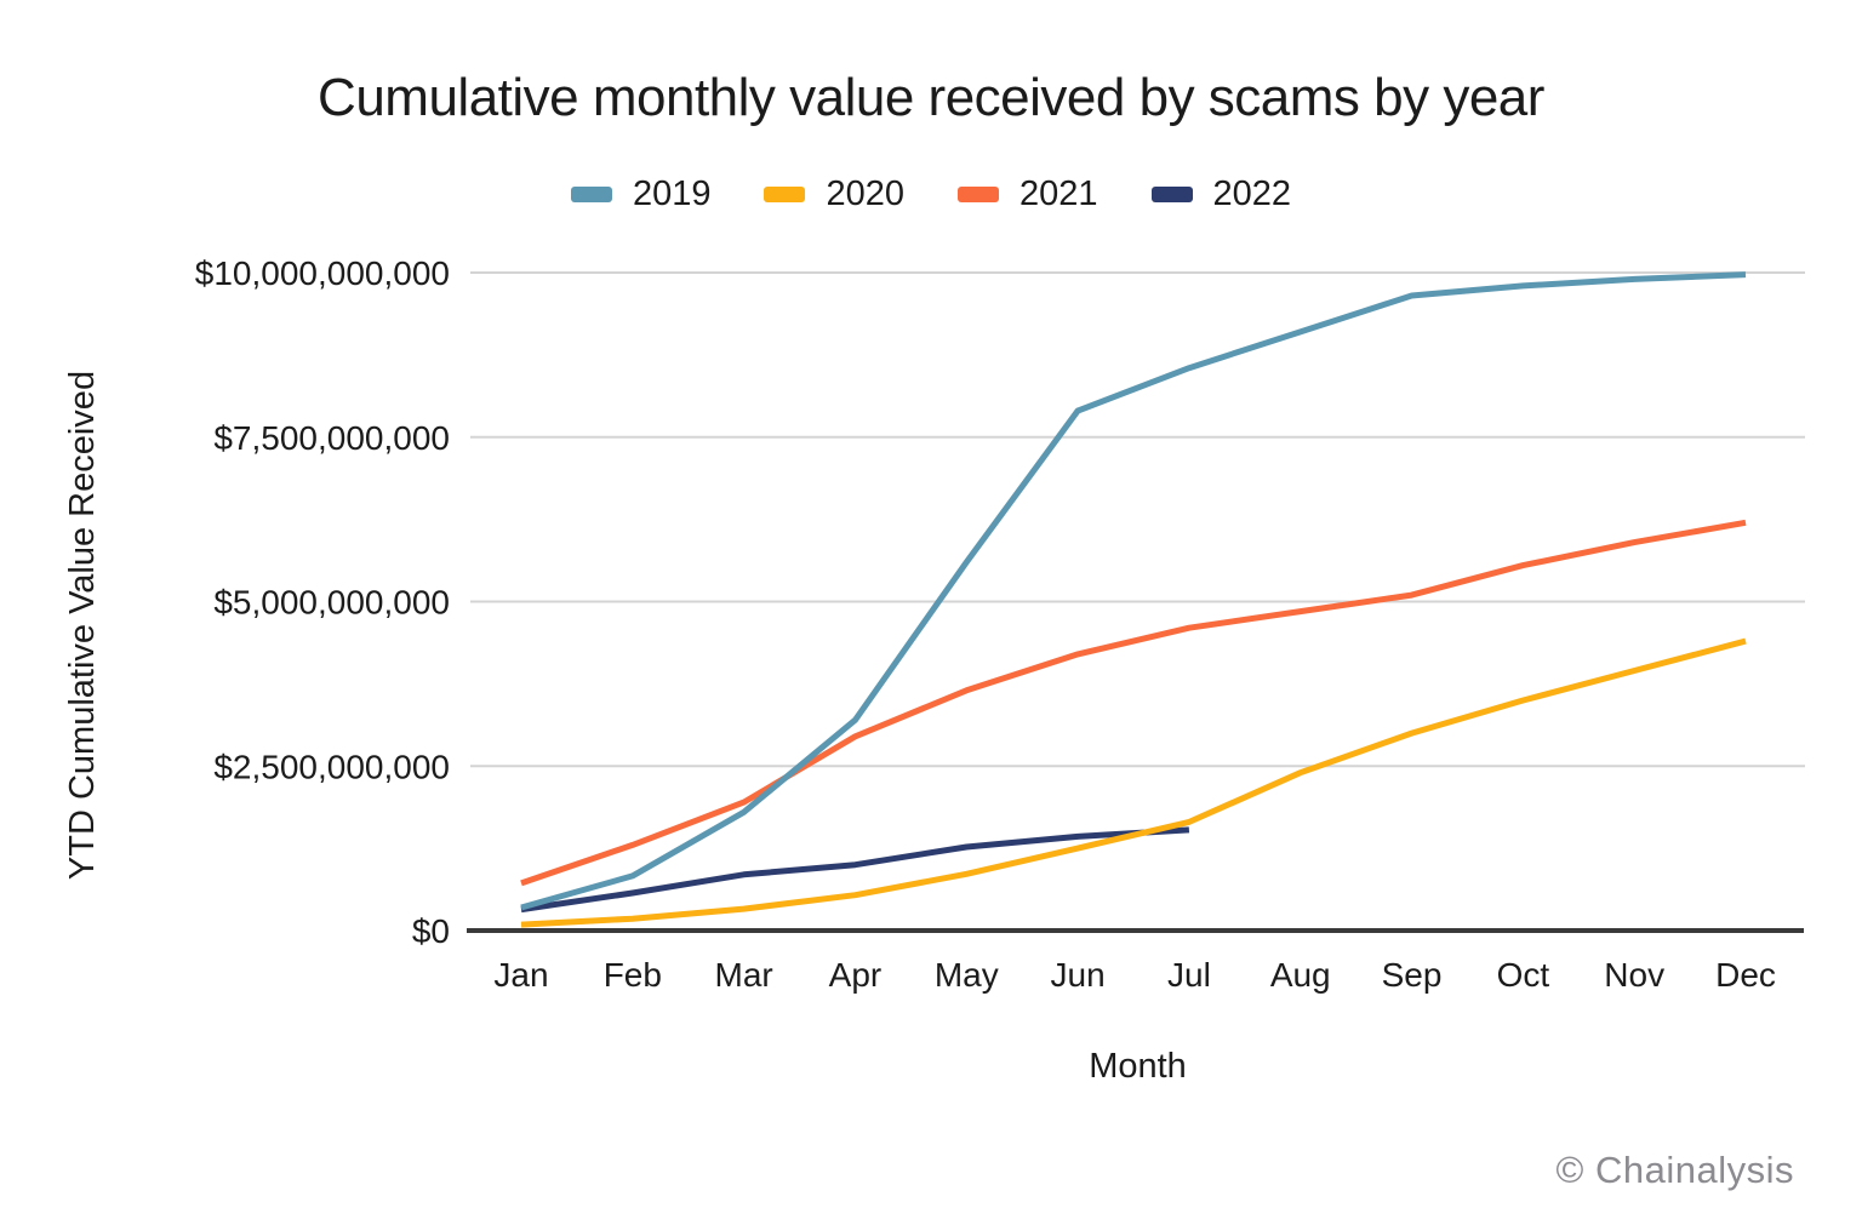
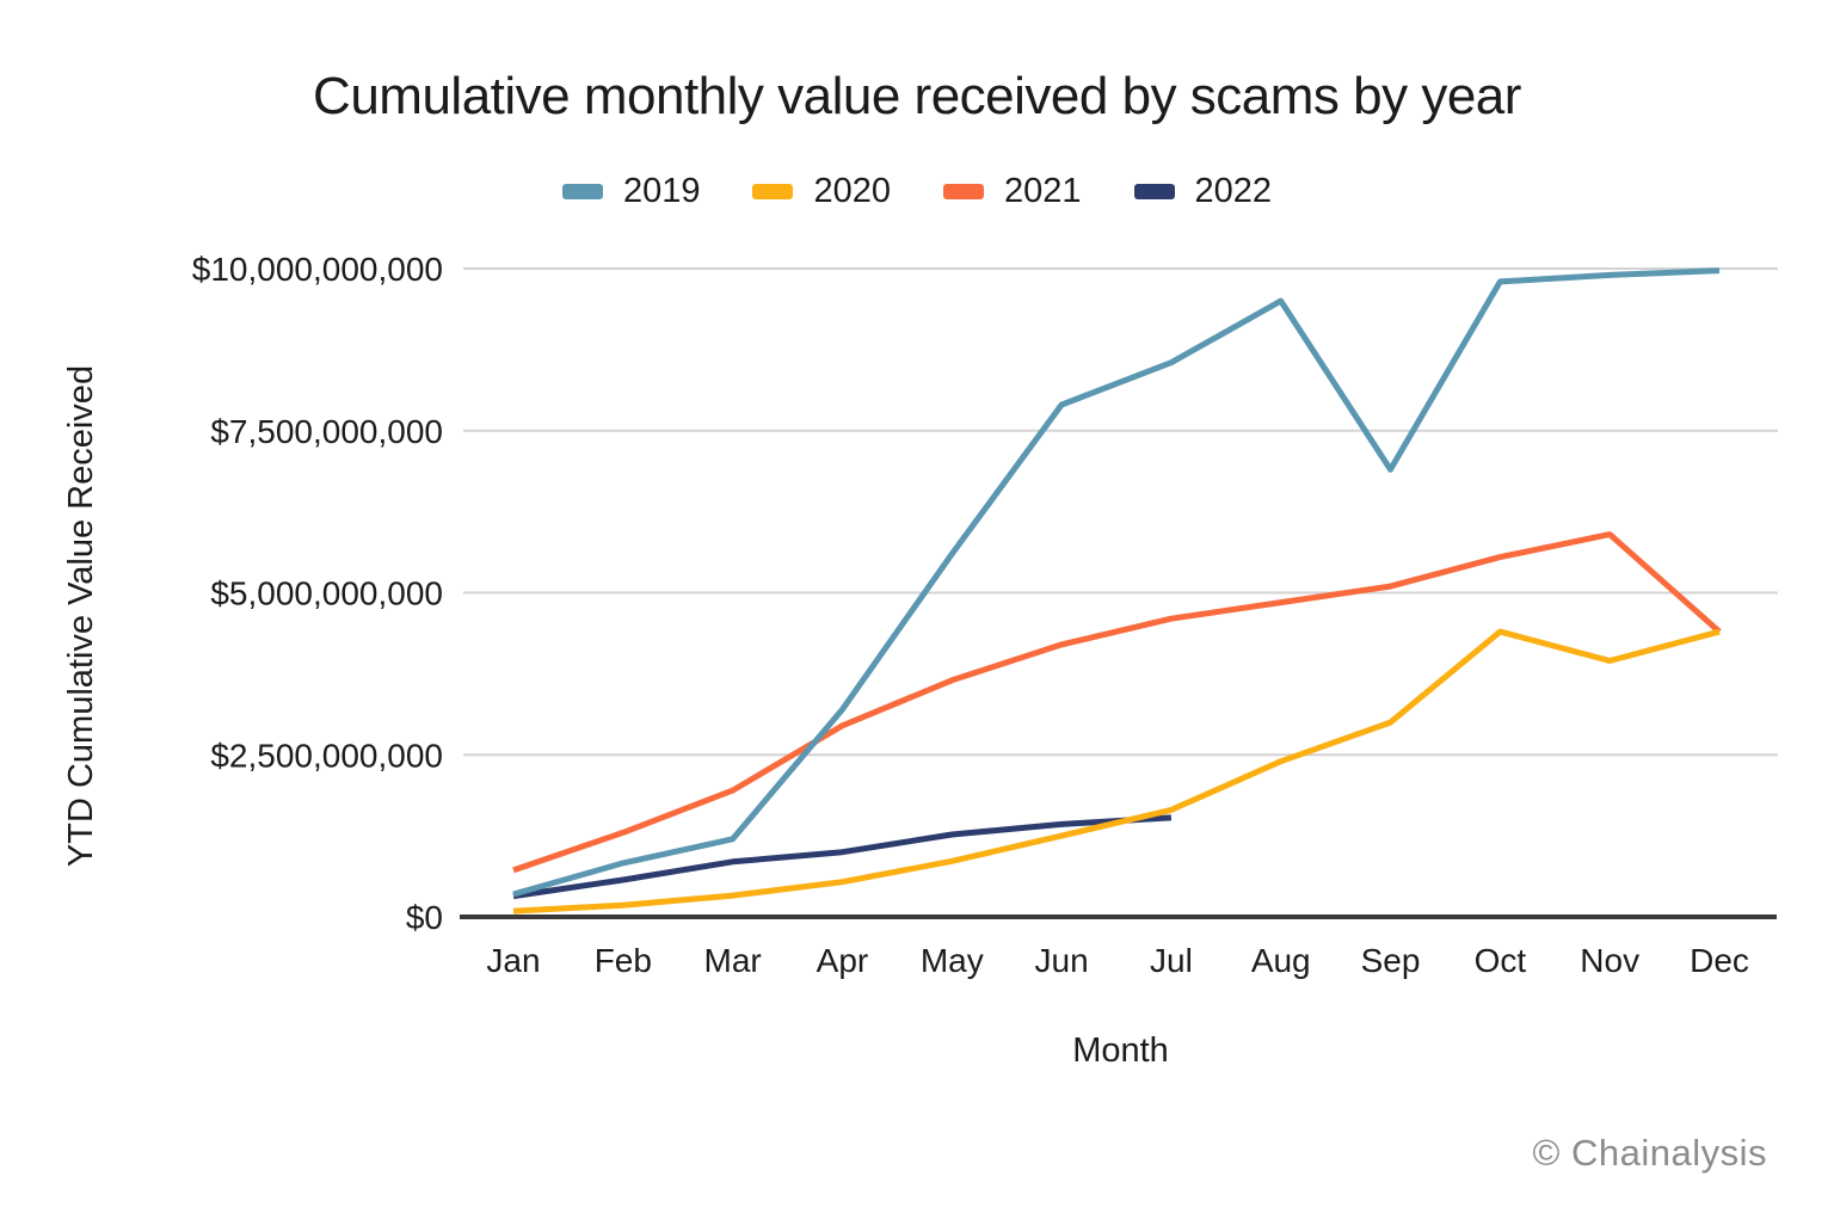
2019/Mar: $1800000000 -> $1200000000
2019/Aug: $9100000000 -> $9500000000
2019/Sep: $9600000000 -> $6900000000
2020/Oct: $3500000000 -> $4400000000
2021/Dec: $6200000000 -> $4400000000
